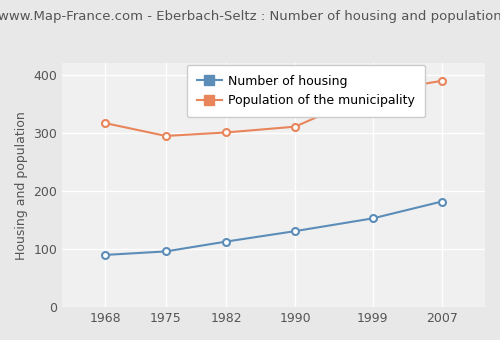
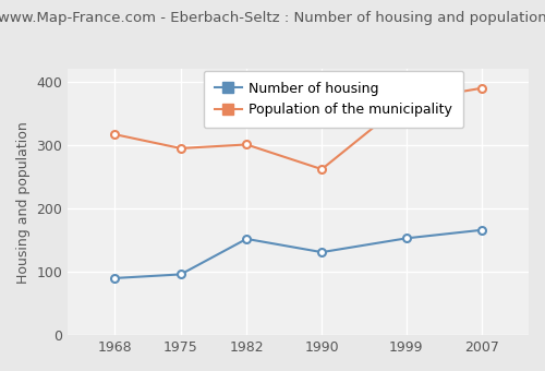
Number of housing/1982: 113 -> 152
Population of the municipality/1990: 311 -> 262
Number of housing/2007: 182 -> 166
